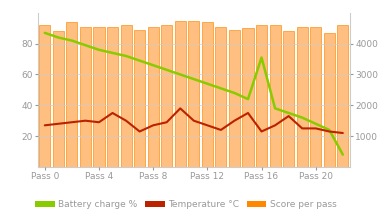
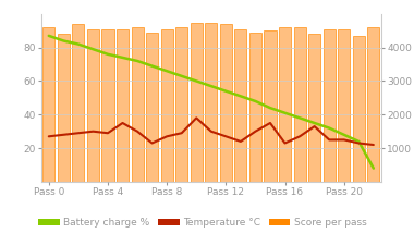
Battery charge %/Pass 16: 71 -> 41
